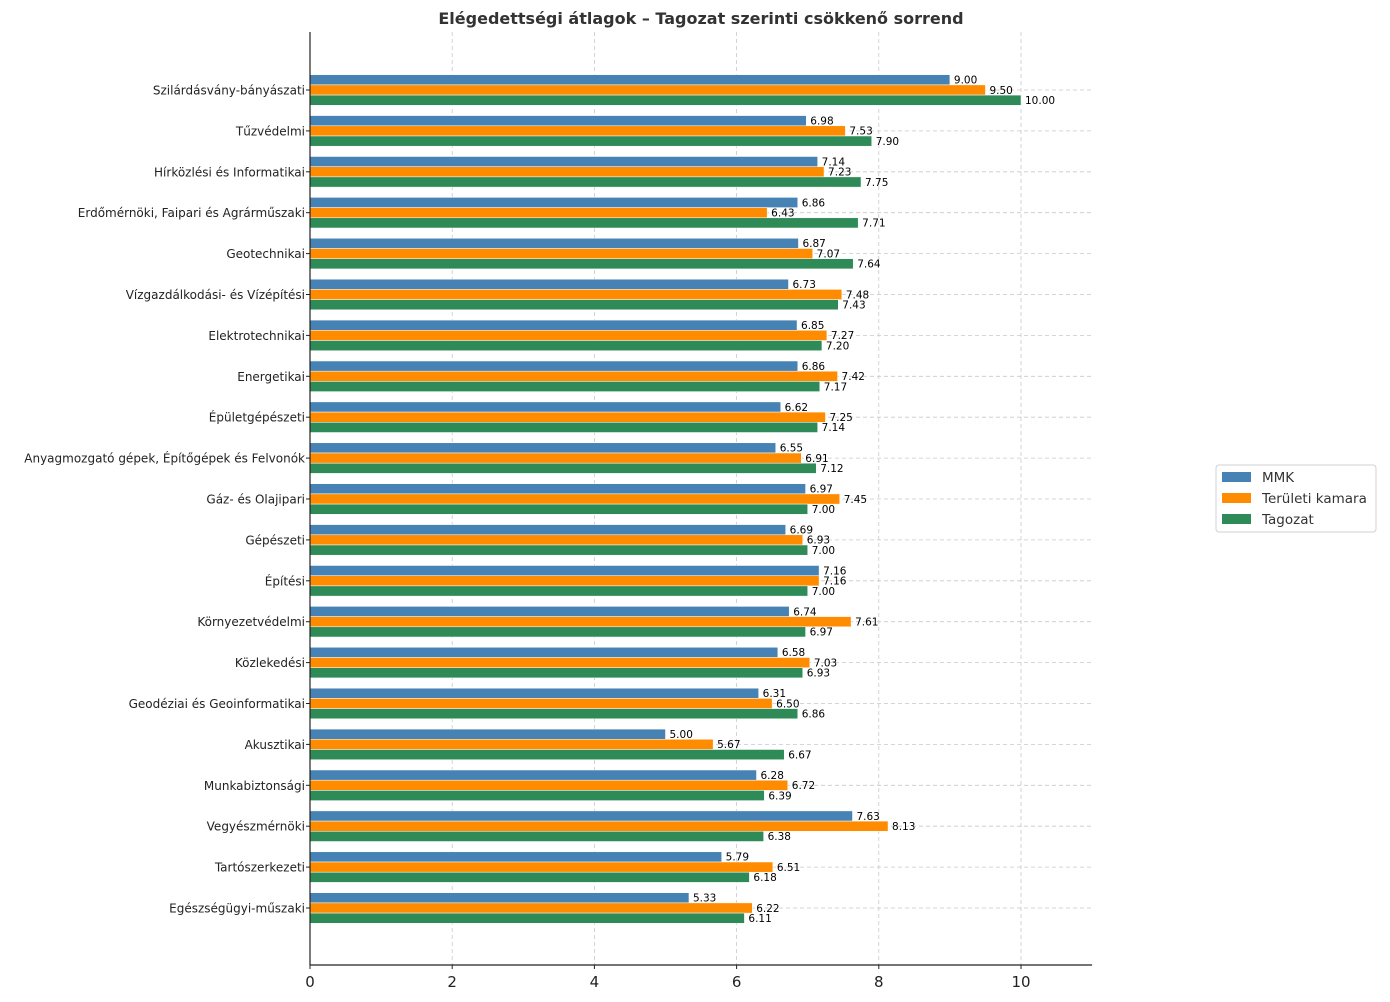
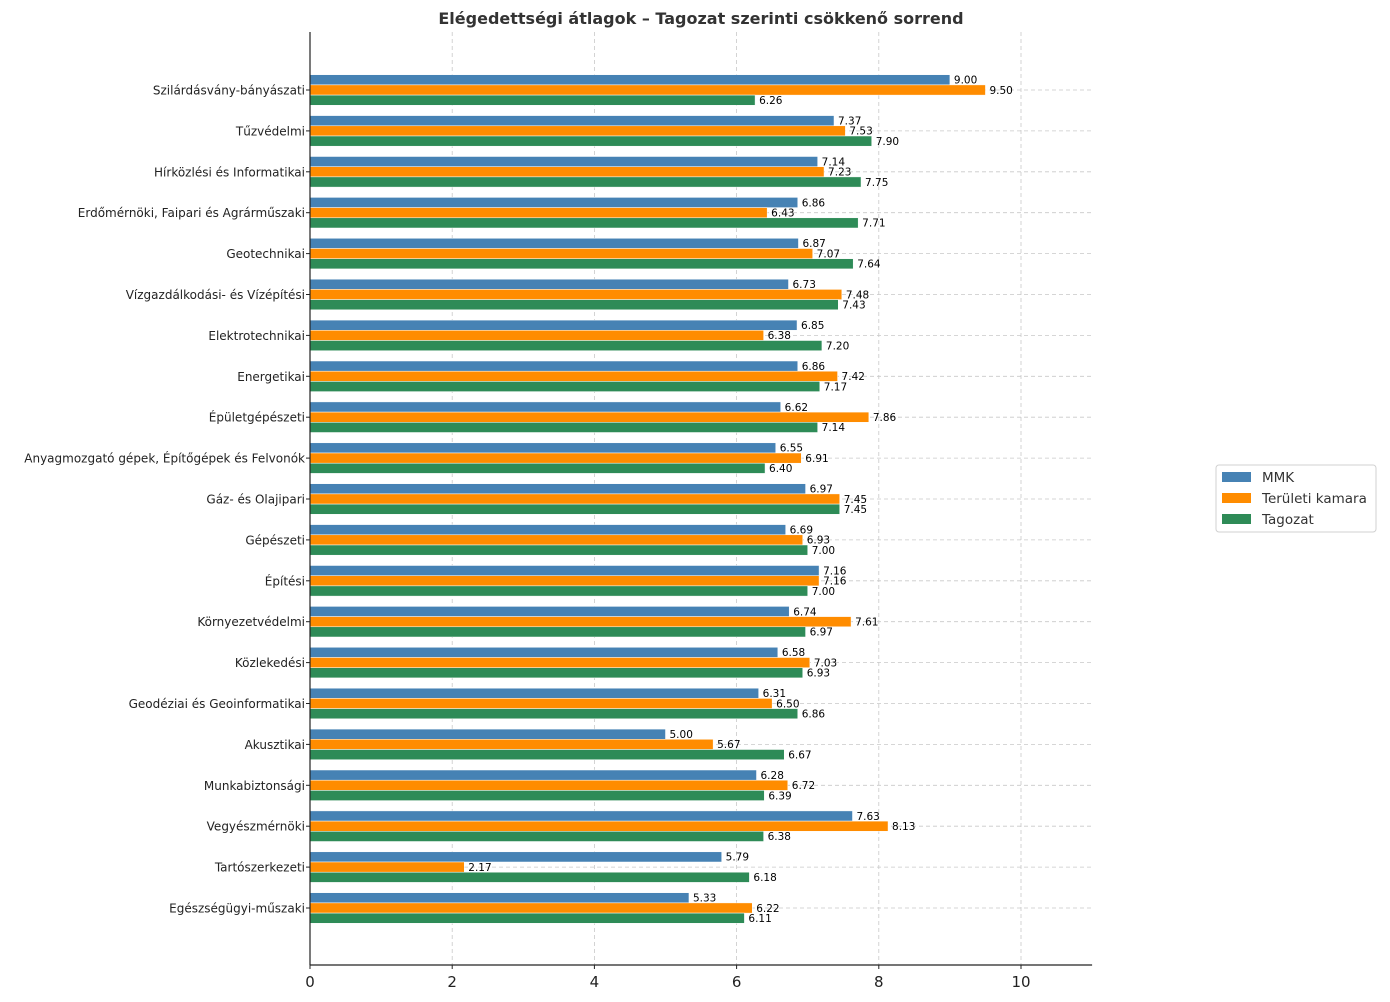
Tagozat/Szilárdásvány-bányászati: 10.00 -> 6.26
MMK/Tűzvédelmi: 6.98 -> 7.37
Területi kamara/Elektrotechnikai: 7.27 -> 6.38
Területi kamara/Épületgépészeti: 7.25 -> 7.86
Tagozat/Anyagmozgató gépek, Építőgépek és Felvonók: 7.12 -> 6.40
Tagozat/Gáz- és Olajipari: 7.00 -> 7.45
Területi kamara/Tartószerkezeti: 6.51 -> 2.17
